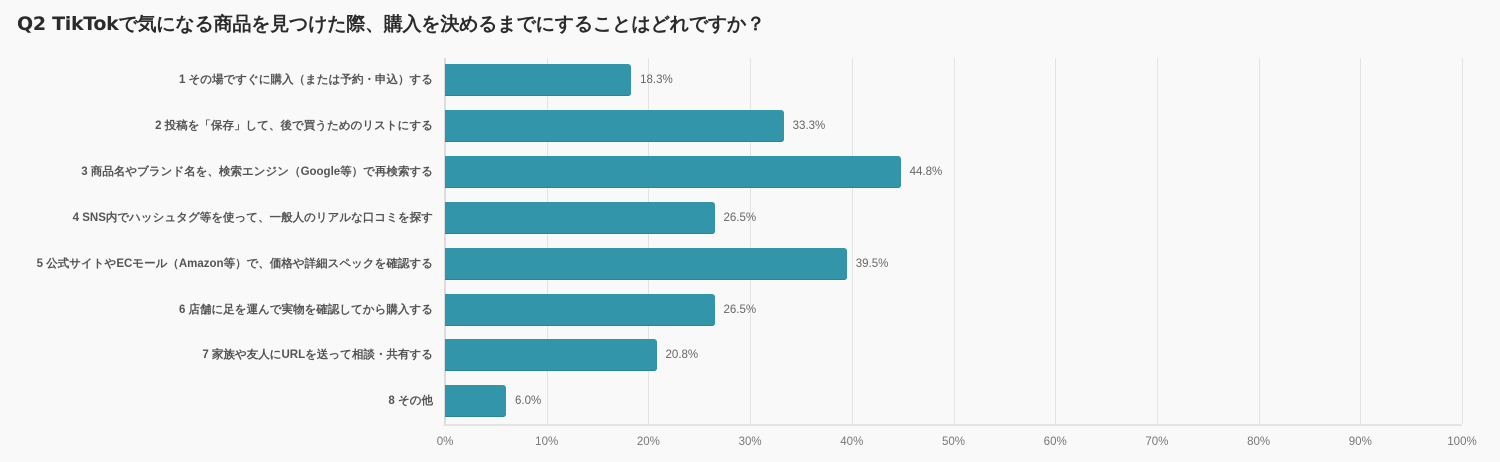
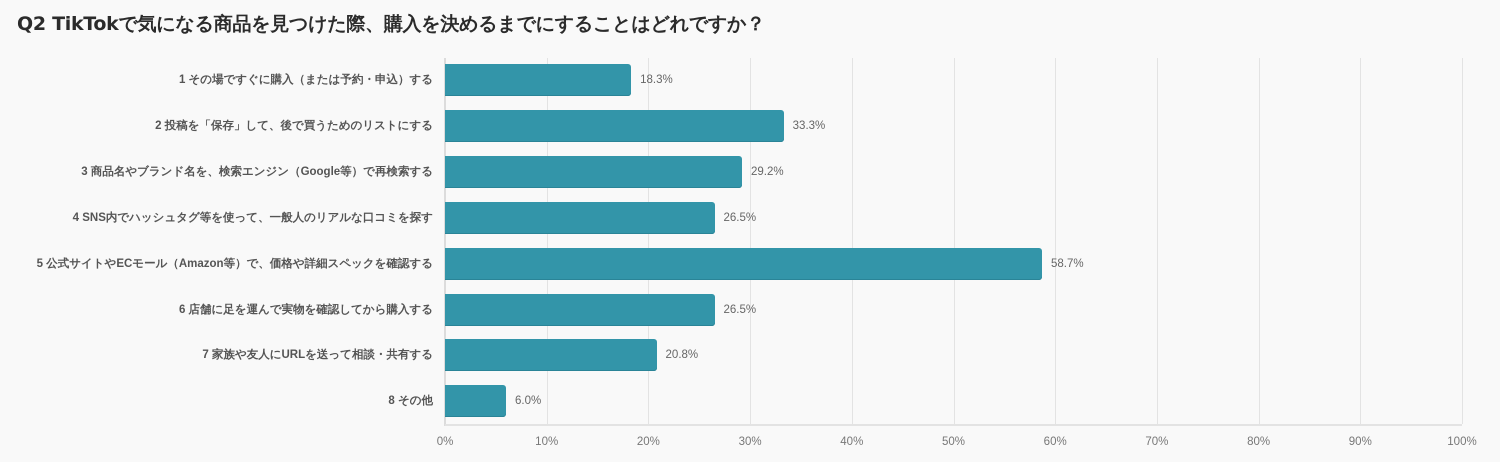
3 商品名やブランド名を、検索エンジン（Google等）で再検索する: 44.8% -> 29.2%
5 公式サイトやECモール（Amazon等）で、価格や詳細スペックを確認する: 39.5% -> 58.7%
